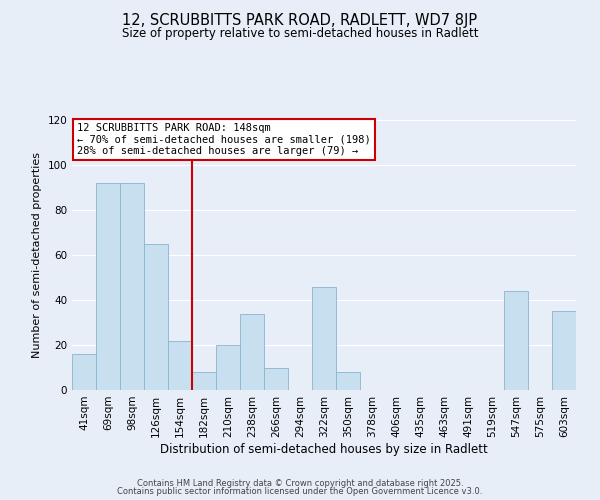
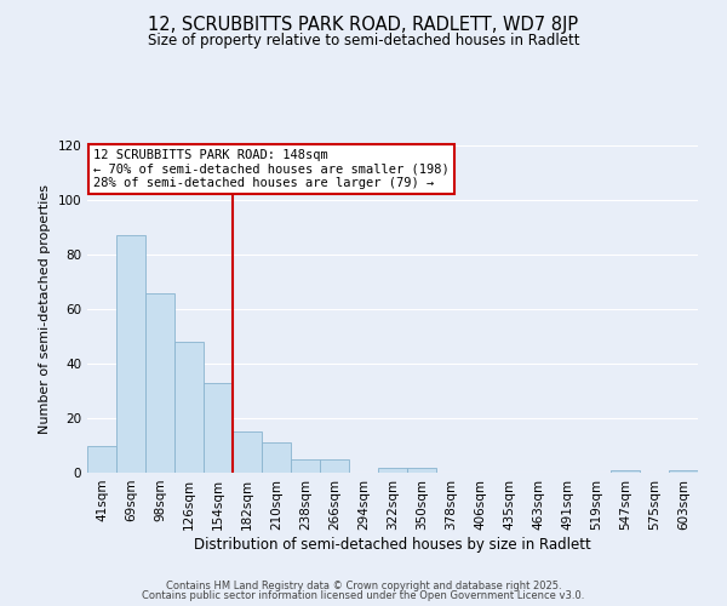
41sqm: 16 -> 10
69sqm: 92 -> 87
98sqm: 92 -> 66
126sqm: 65 -> 48
154sqm: 22 -> 33
182sqm: 8 -> 15
210sqm: 20 -> 11
238sqm: 34 -> 5
266sqm: 10 -> 5
322sqm: 46 -> 2
350sqm: 8 -> 2
547sqm: 44 -> 1
603sqm: 35 -> 1
